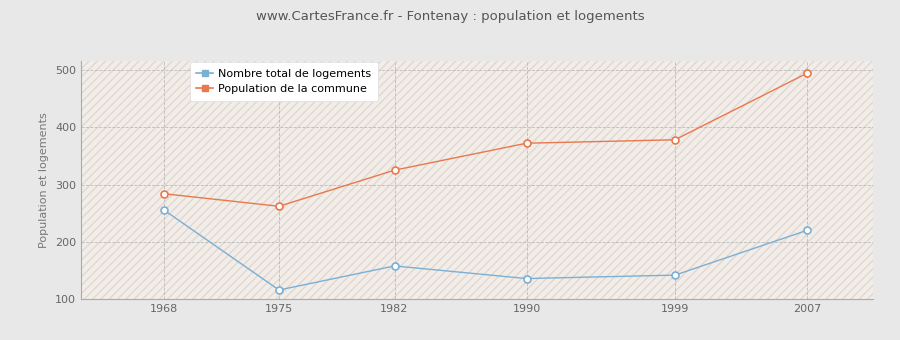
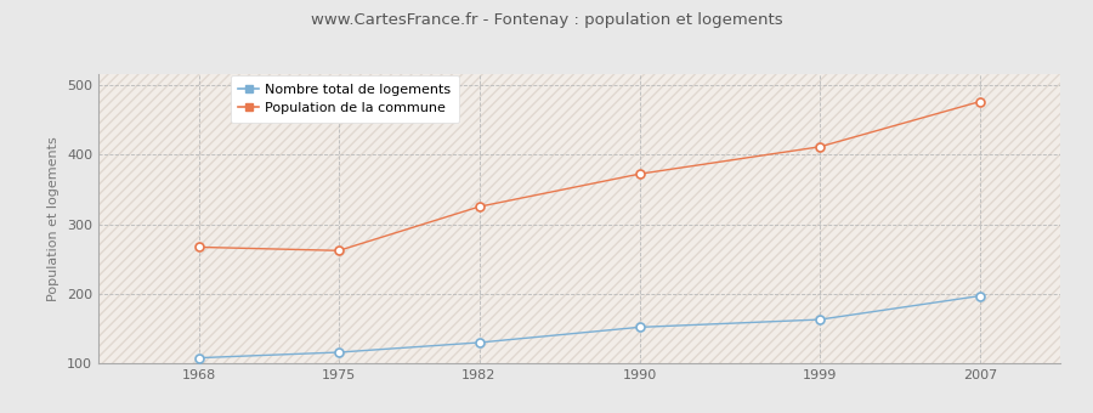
Nombre total de logements/1968: 256 -> 108
Population de la commune/1968: 284 -> 267
Nombre total de logements/1982: 158 -> 130
Nombre total de logements/1990: 136 -> 152
Nombre total de logements/1999: 142 -> 163
Population de la commune/1999: 378 -> 411
Nombre total de logements/2007: 220 -> 197
Population de la commune/2007: 494 -> 476
